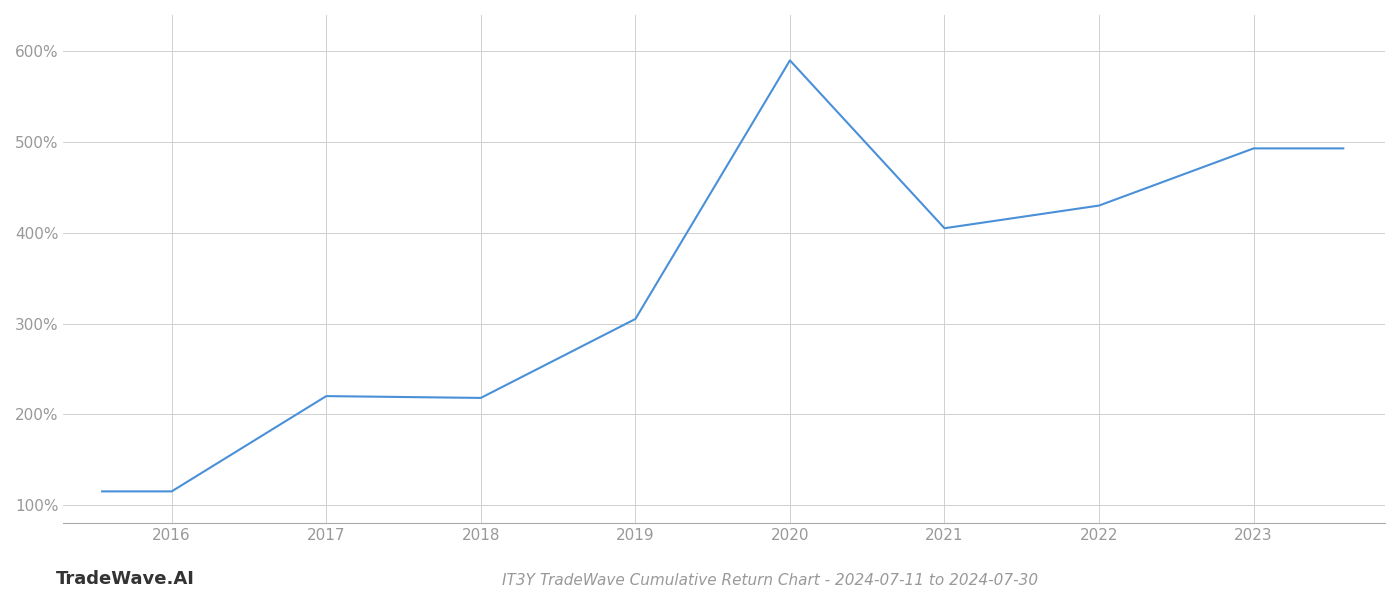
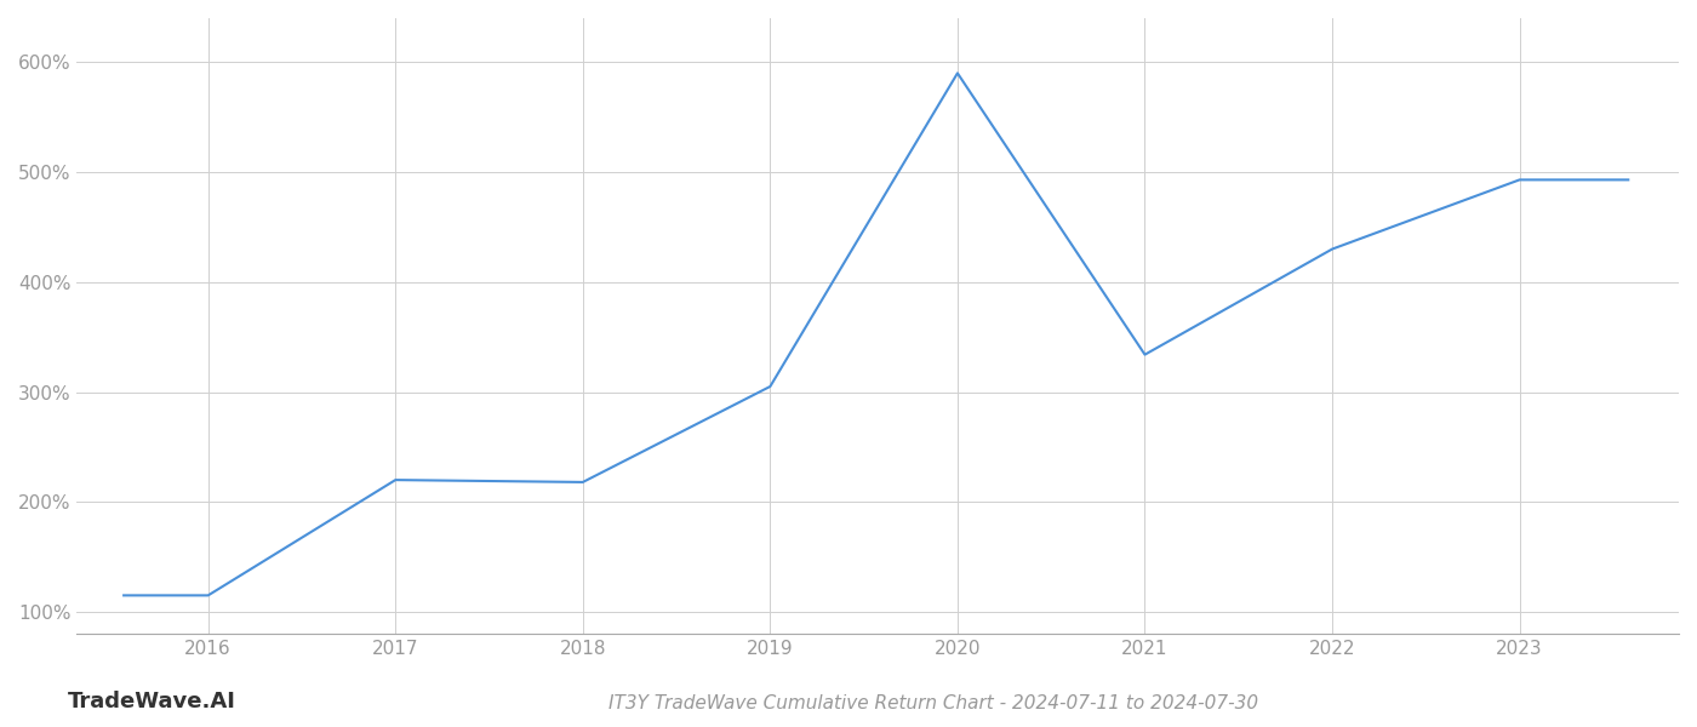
2021: 405% -> 334%
